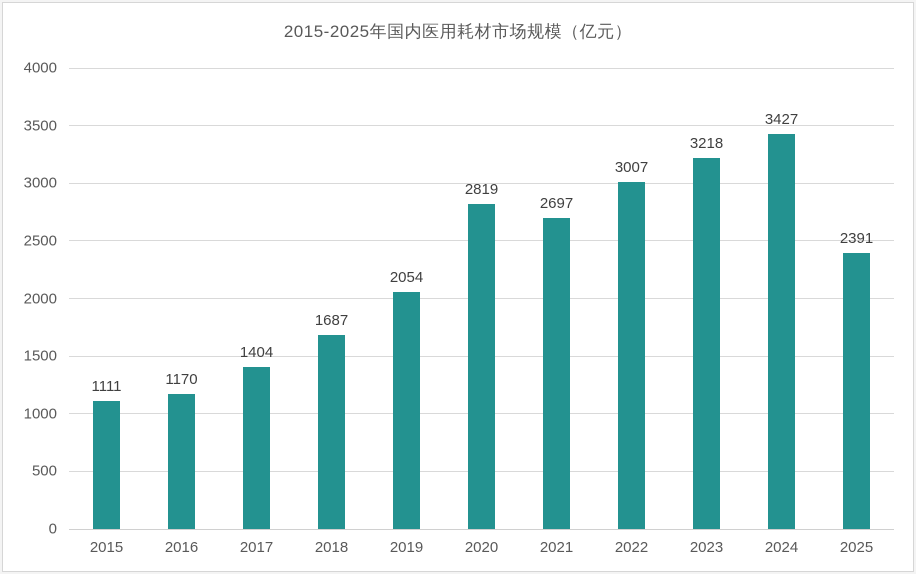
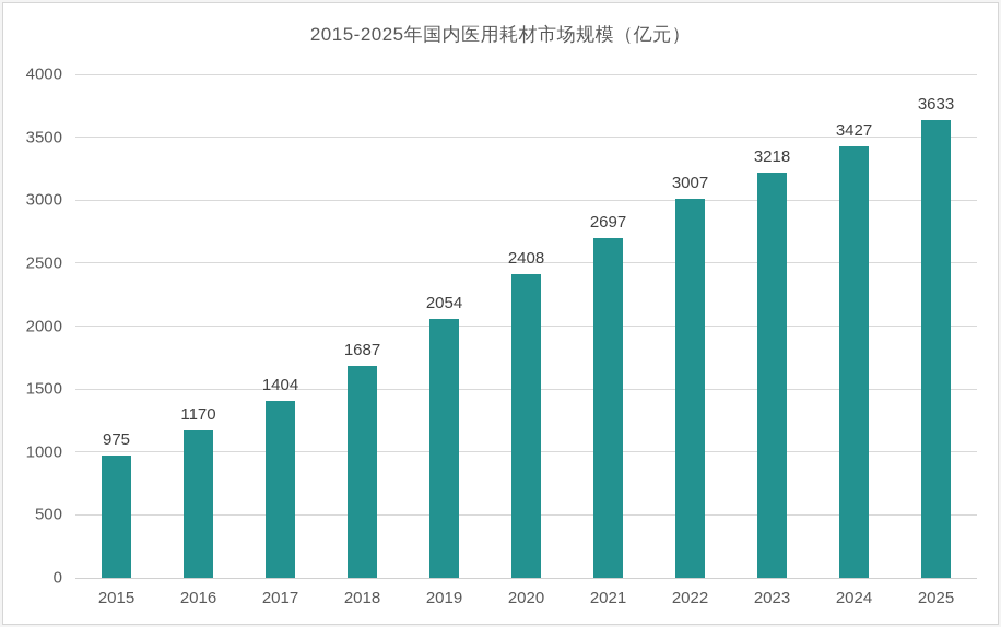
2015: 1111 -> 975
2020: 2819 -> 2408
2025: 2391 -> 3633
